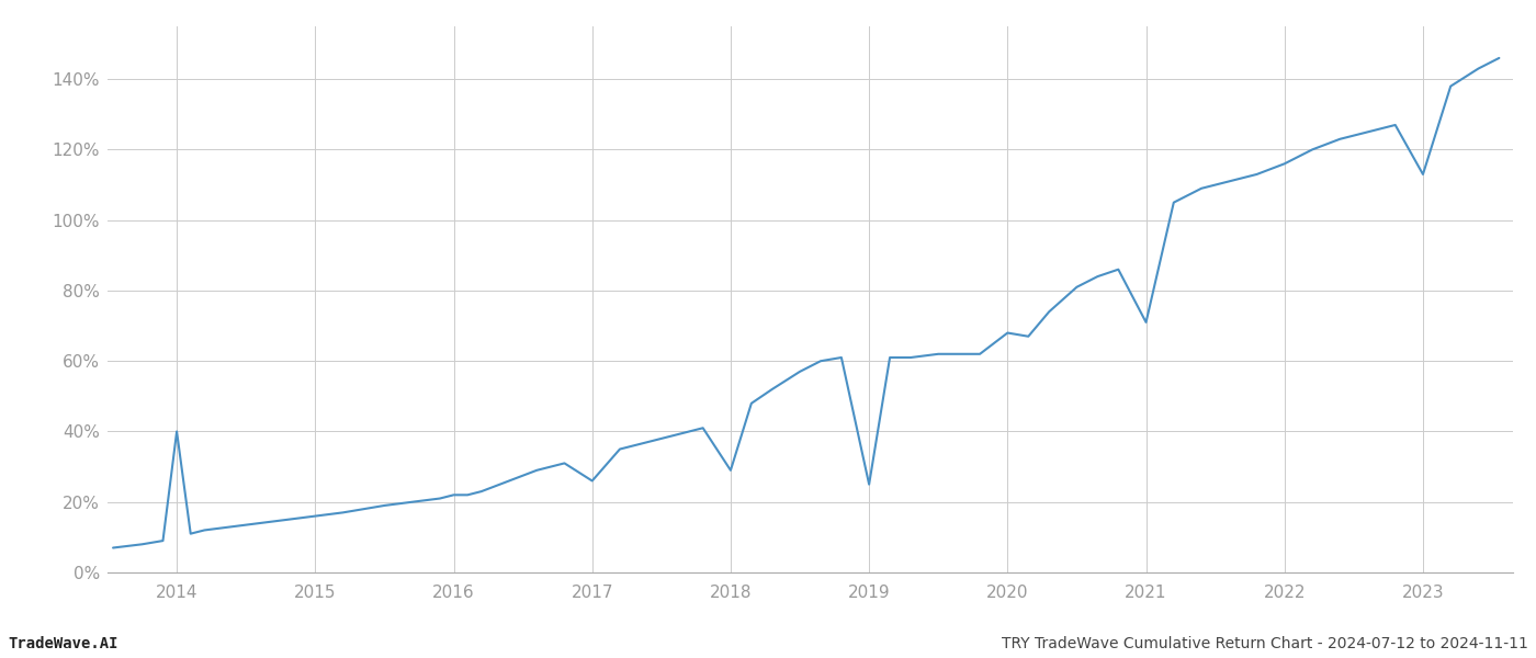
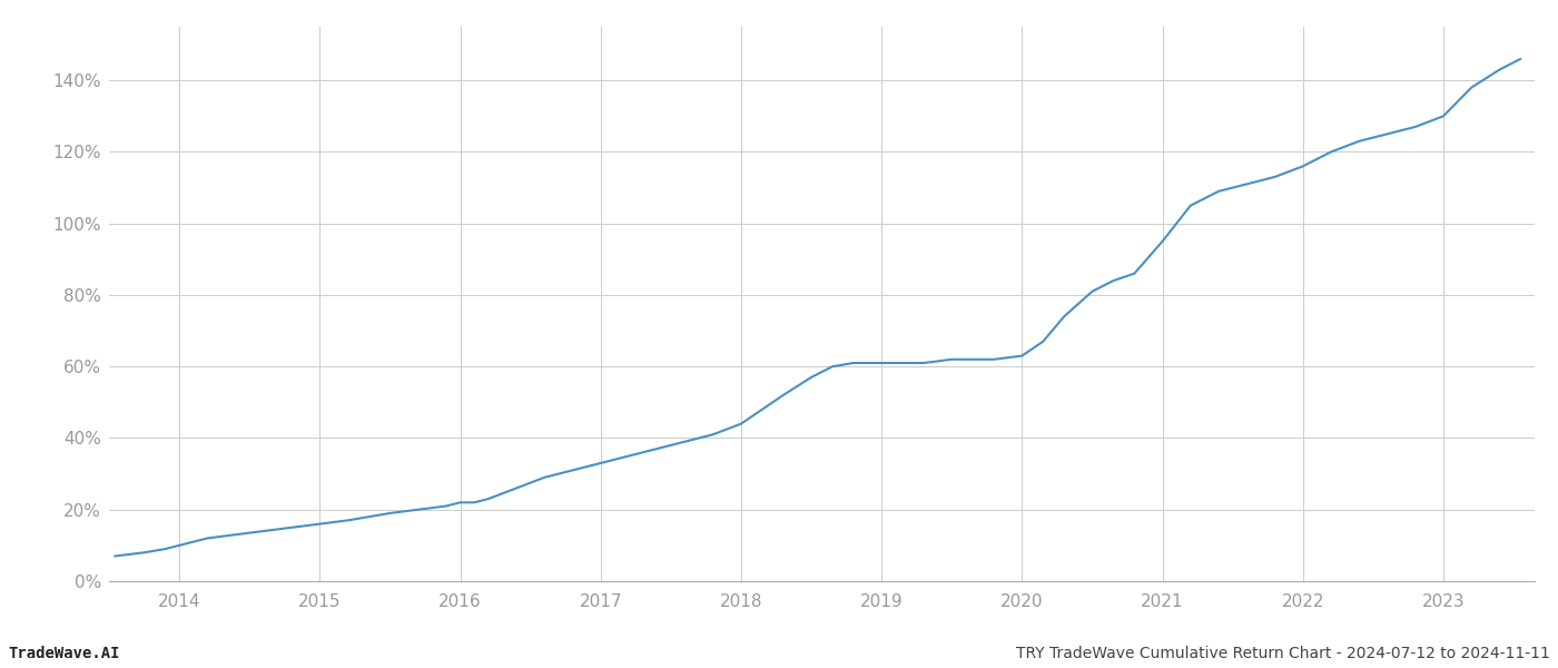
2014: 40% -> 10%
2017: 26% -> 33%
2018: 29% -> 44%
2019: 25% -> 61%
2020: 68% -> 63%
2021: 71% -> 95%
2023: 113% -> 130%
